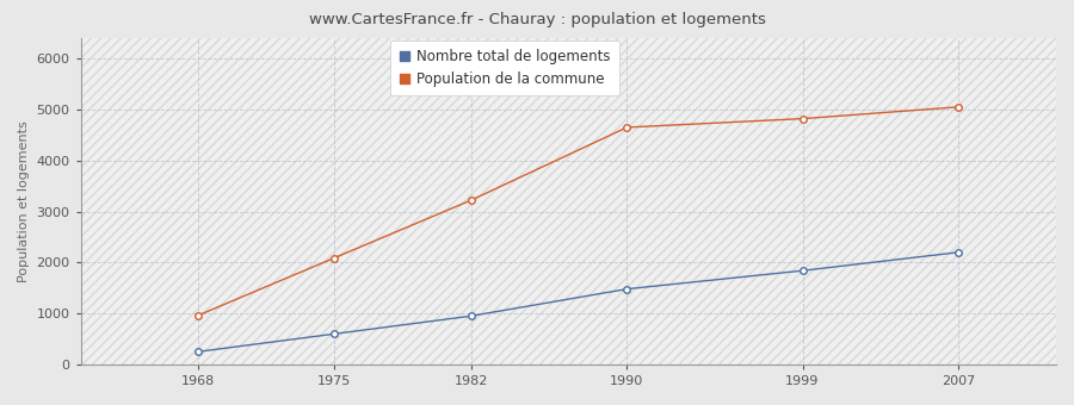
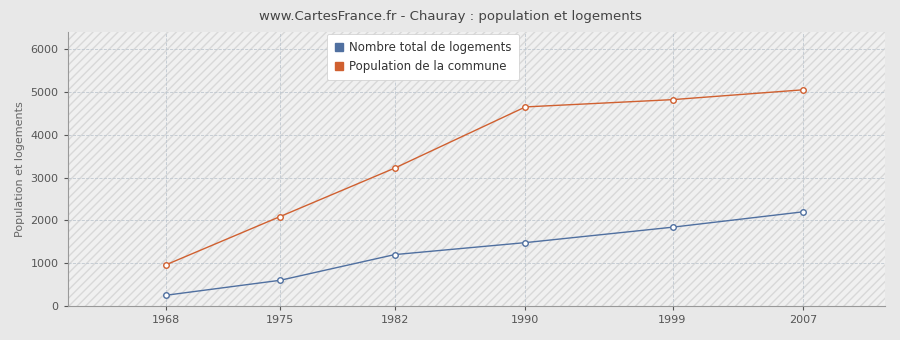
Nombre total de logements/1982: 950 -> 1200
